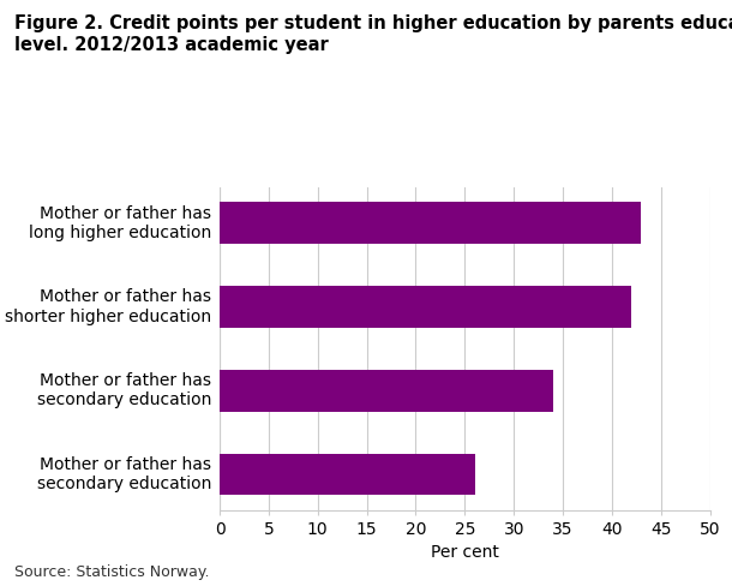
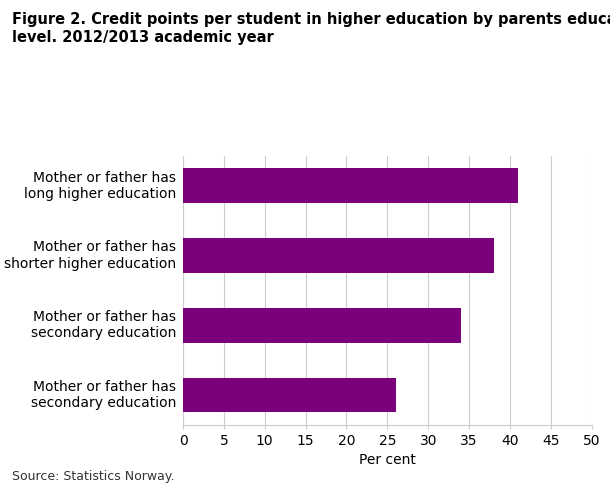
Mother or father has long higher education: 43 -> 41
Mother or father has shorter higher education: 42 -> 38
